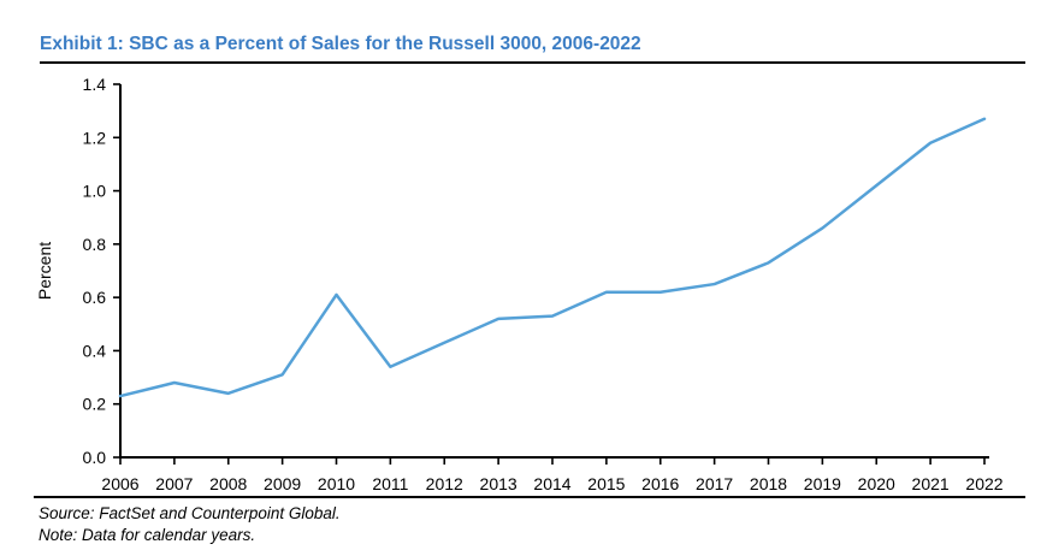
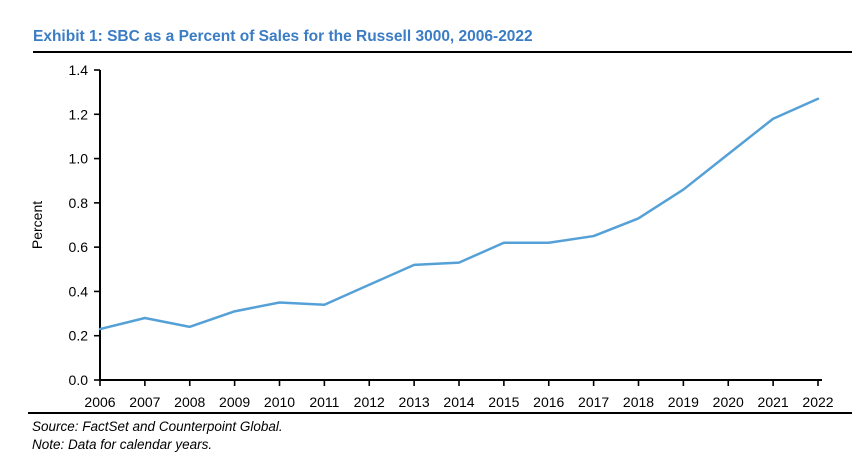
2010: 0.61 -> 0.35
